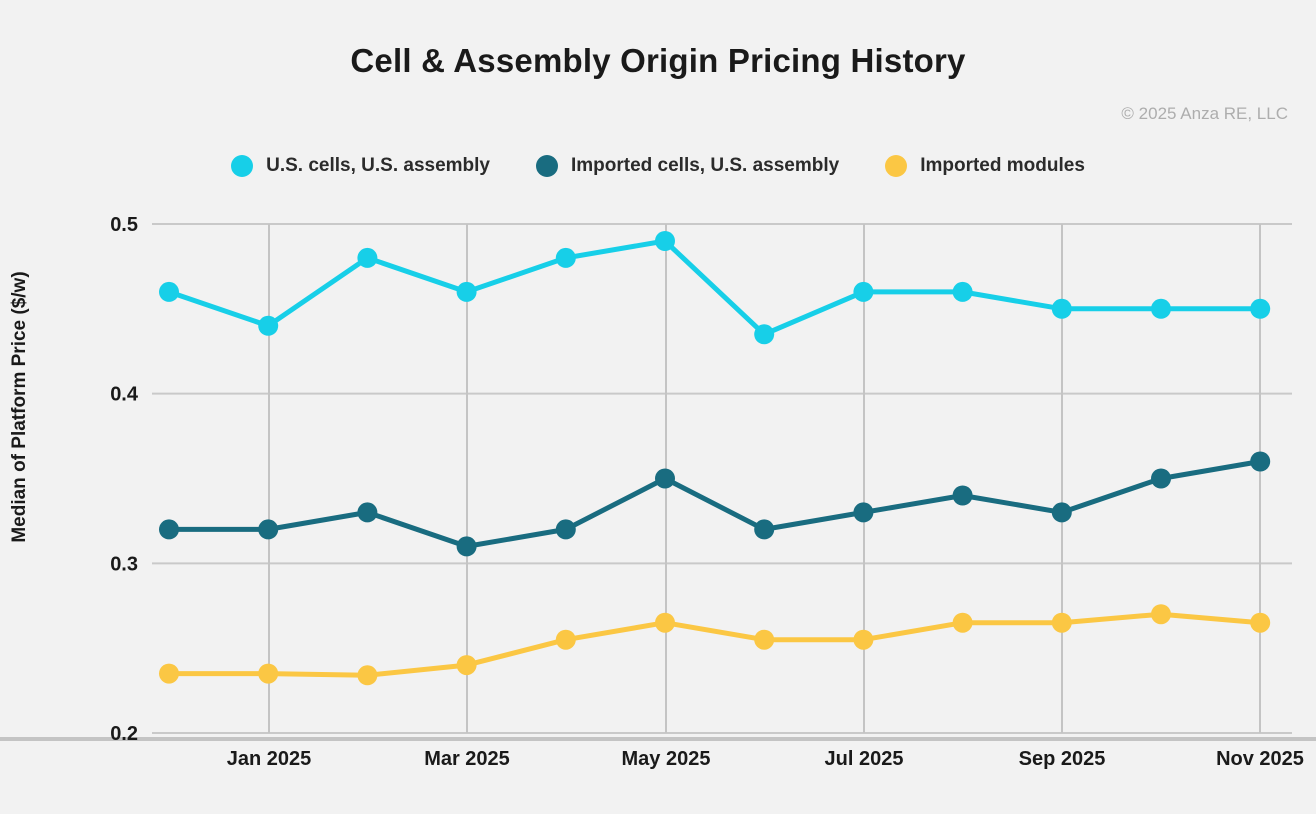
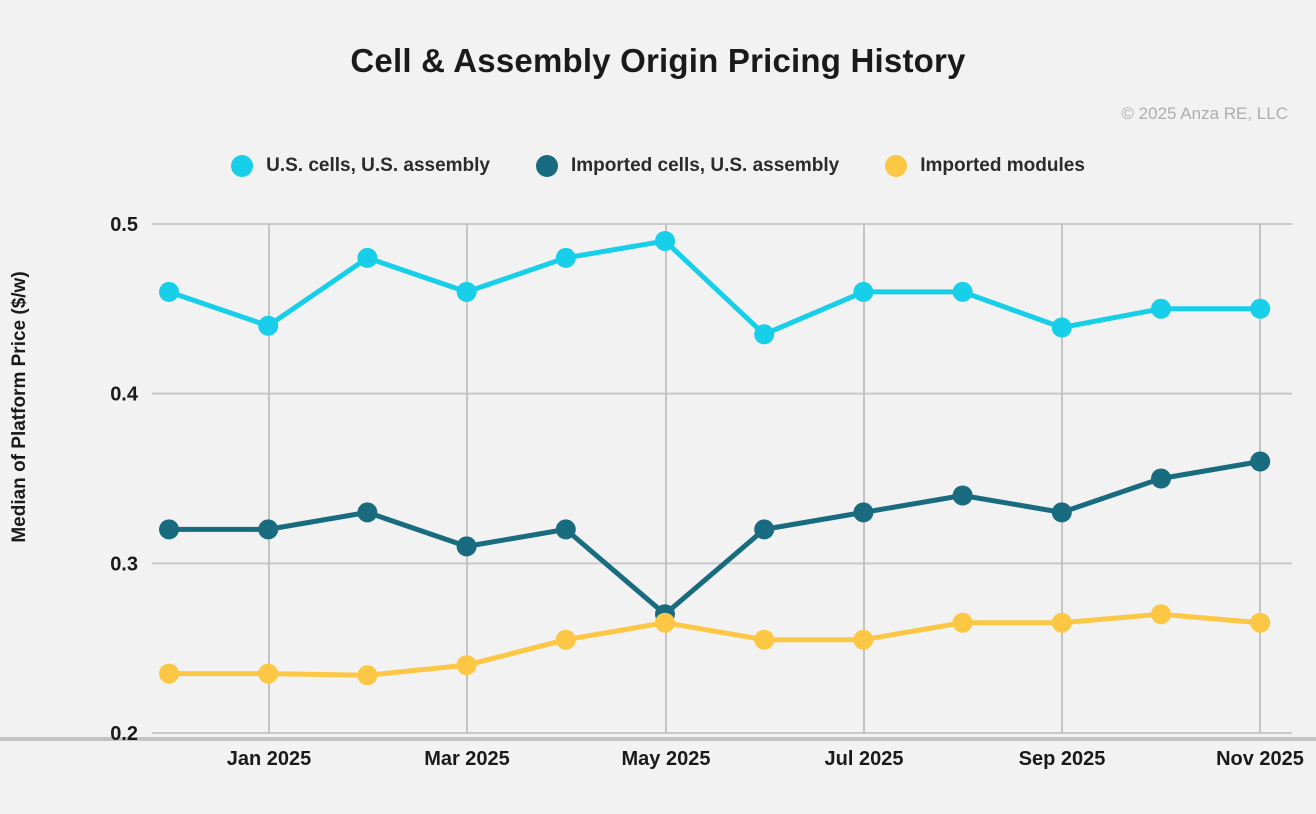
Imported cells, U.S. assembly/May 2025: 0.35 -> 0.27
U.S. cells, U.S. assembly/Sep 2025: 0.450 -> 0.439
